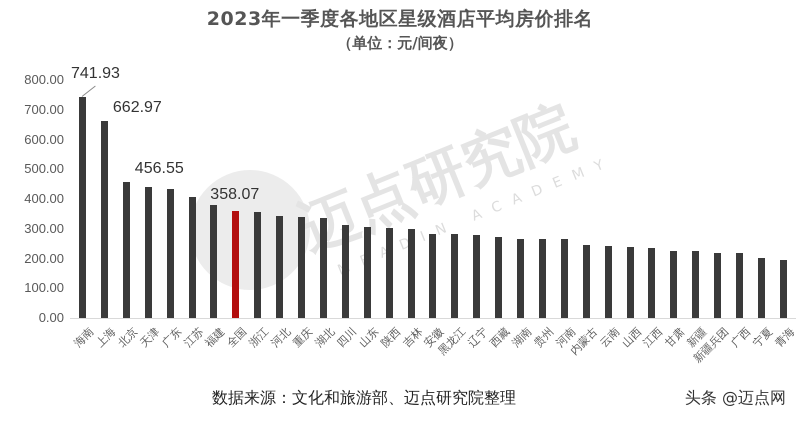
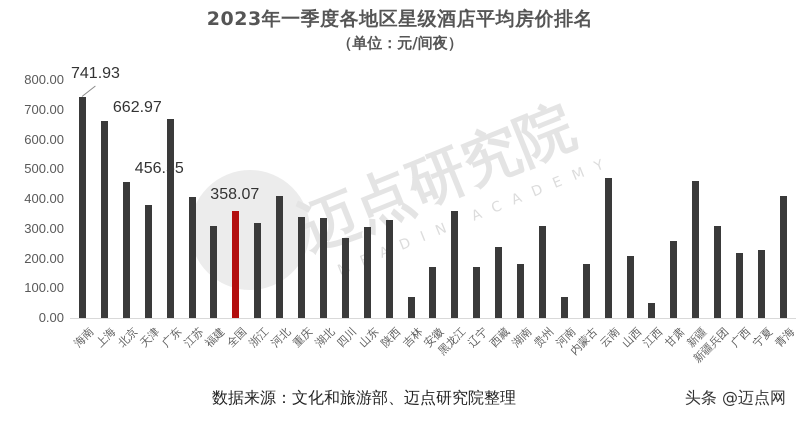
天津: 440 -> 380
广东: 430 -> 670
福建: 380 -> 310
浙江: 360 -> 320
河北: 340 -> 410
四川: 310 -> 270
陕西: 300 -> 330
吉林: 300 -> 70
安徽: 280 -> 170
黑龙江: 280 -> 360
辽宁: 280 -> 170
西藏: 270 -> 240
湖南: 270 -> 180
贵州: 270 -> 310
河南: 260 -> 70
内蒙古: 240 -> 180
云南: 240 -> 470
山西: 240 -> 210
江西: 240 -> 50
甘肃: 220 -> 260
新疆: 220 -> 460
新疆兵团: 220 -> 310
宁夏: 200 -> 230
青海: 200 -> 410
